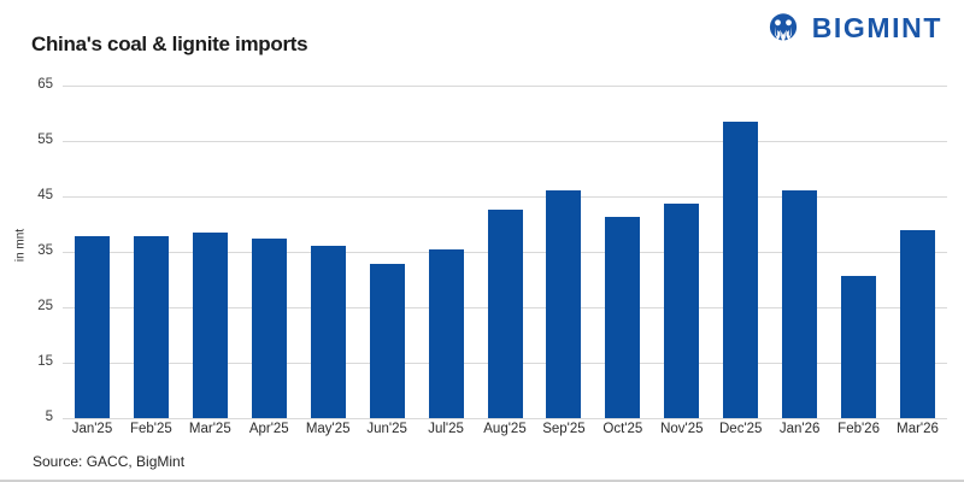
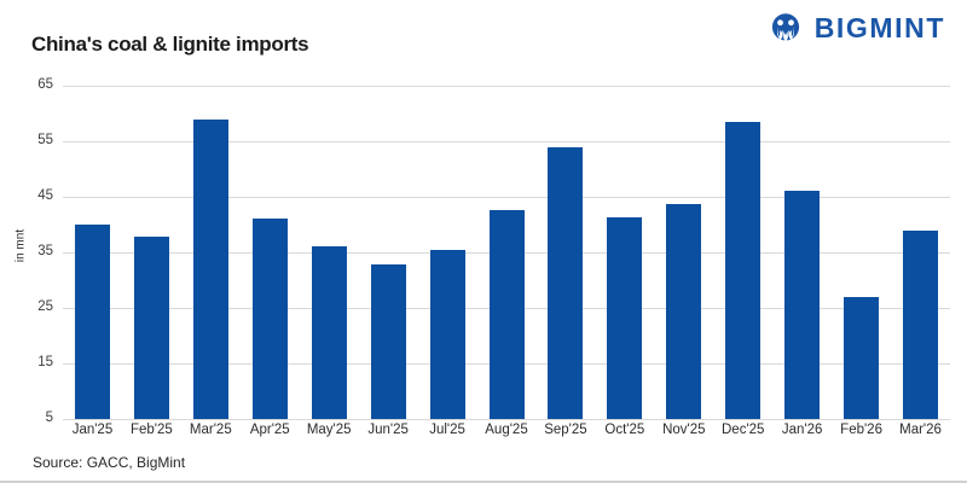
Jan'25: 38 -> 40
Mar'25: 38 -> 59
Apr'25: 37 -> 41
Sep'25: 46 -> 54
Feb'26: 31 -> 27
